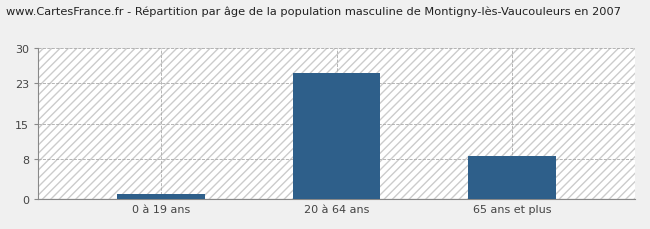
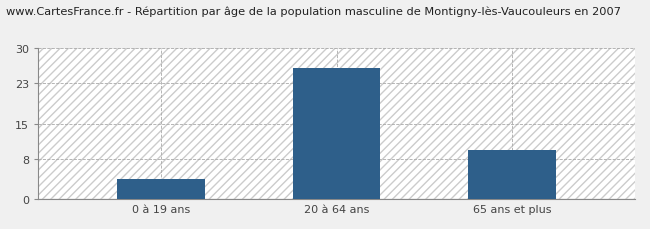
0 à 19 ans: 1.0 -> 4.0
20 à 64 ans: 25.0 -> 26.0
65 ans et plus: 8.5 -> 9.8
